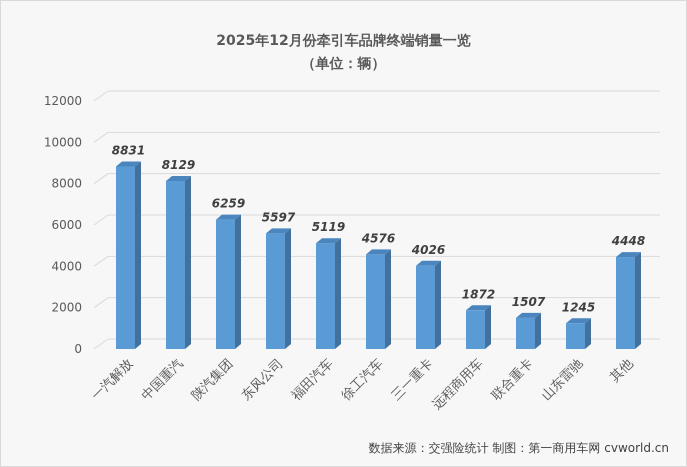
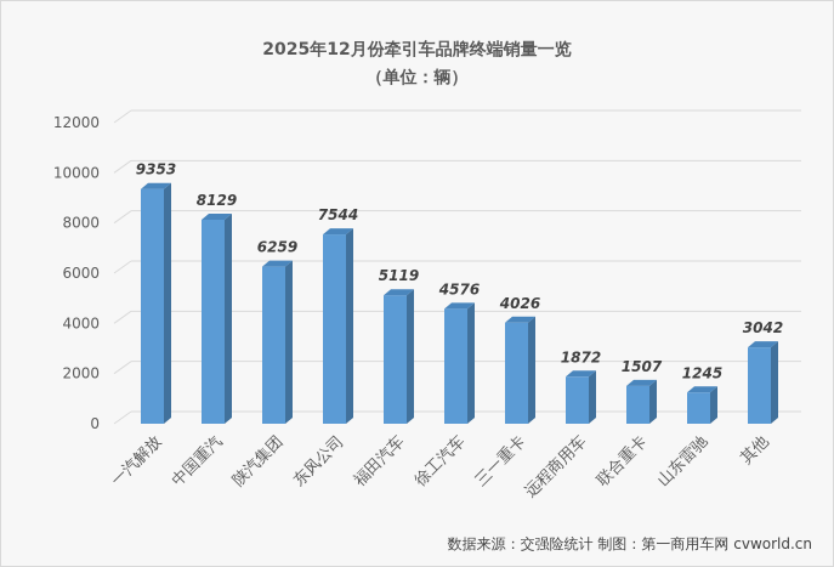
一汽解放: 8831 -> 9353
东风公司: 5597 -> 7544
其他: 4448 -> 3042
